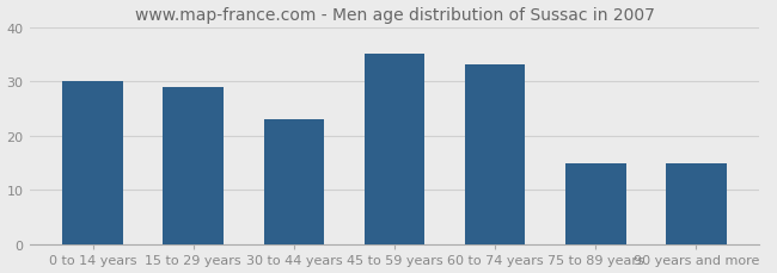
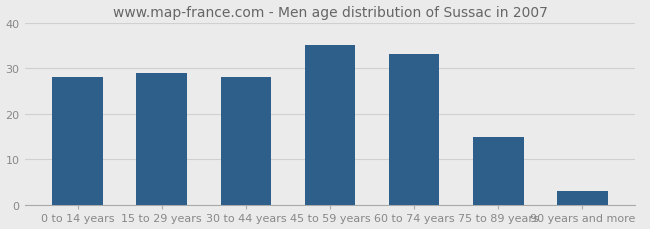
0 to 14 years: 30 -> 28
30 to 44 years: 23 -> 28
90 years and more: 15 -> 3
